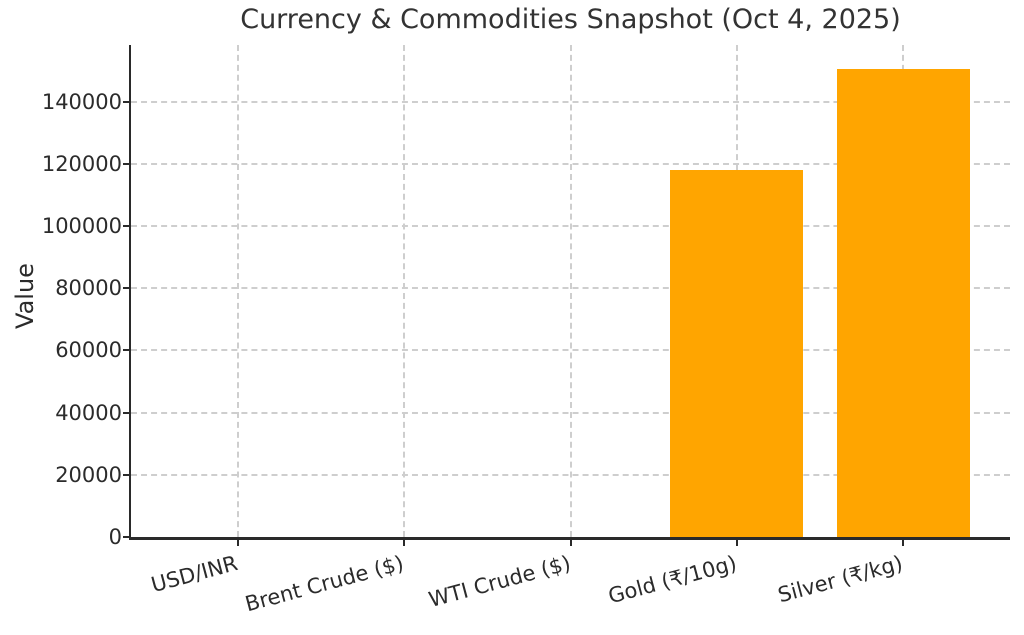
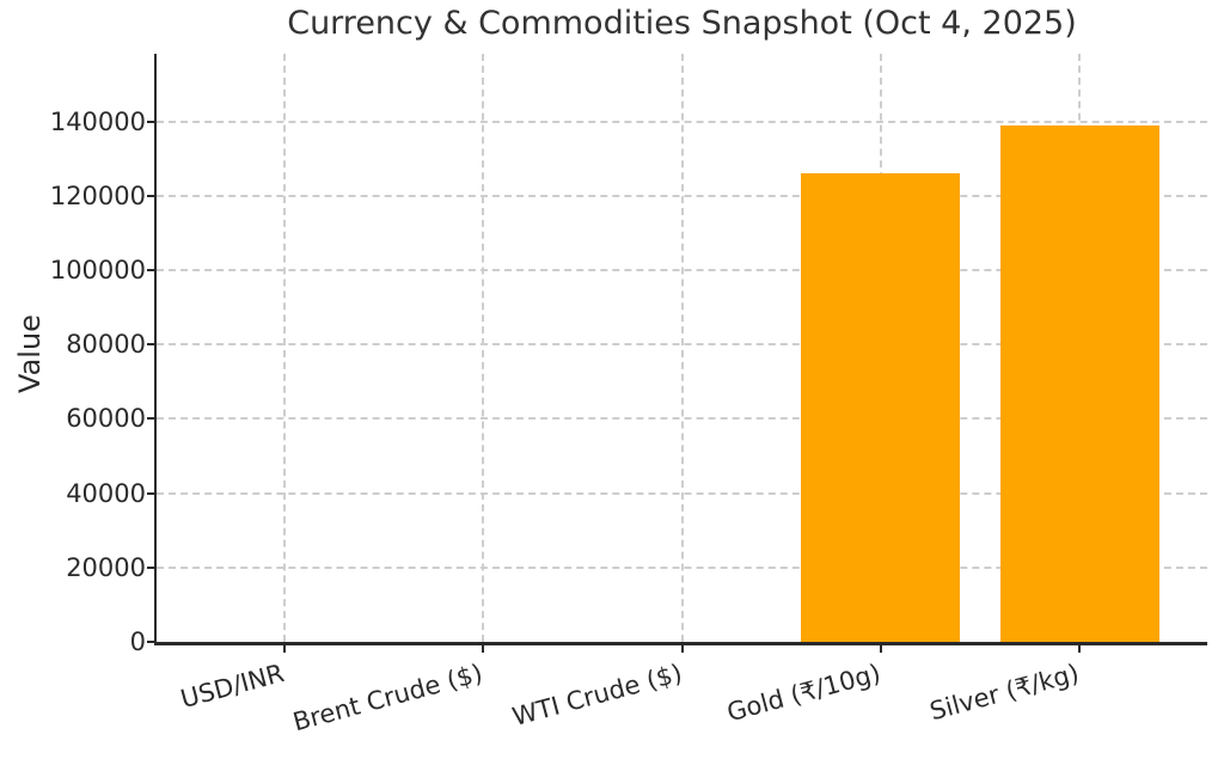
Gold (₹/10g): 118000 -> 126000
Silver (₹/kg): 150000 -> 139000
